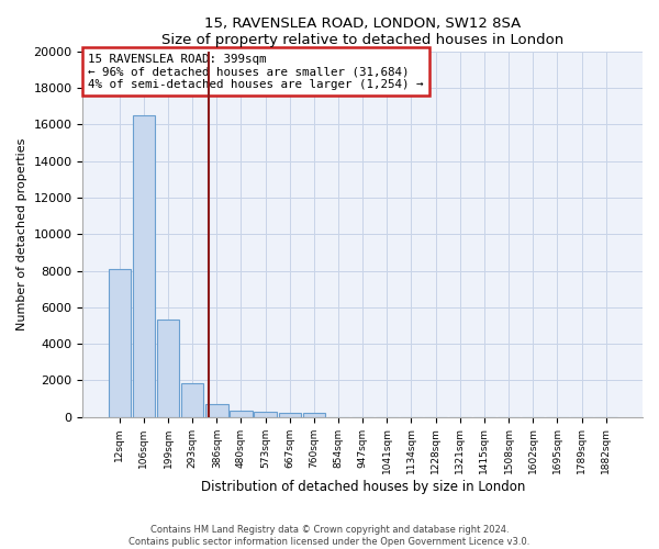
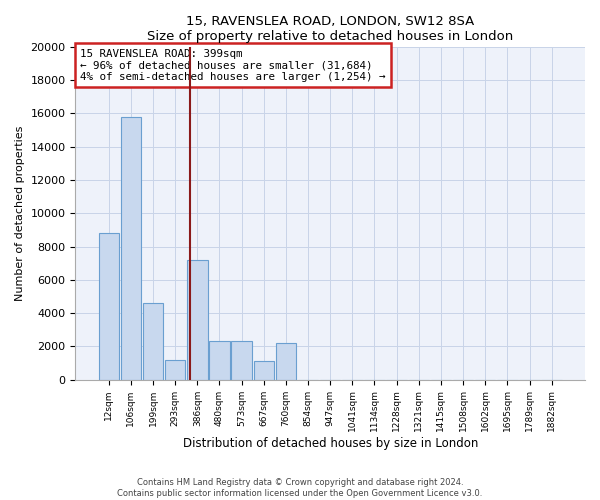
12sqm: 8100 -> 8800
106sqm: 16500 -> 15800
199sqm: 5300 -> 4600
293sqm: 1800 -> 1200
386sqm: 700 -> 7200
480sqm: 400 -> 2300
573sqm: 300 -> 2300
667sqm: 200 -> 1100
760sqm: 200 -> 2200
